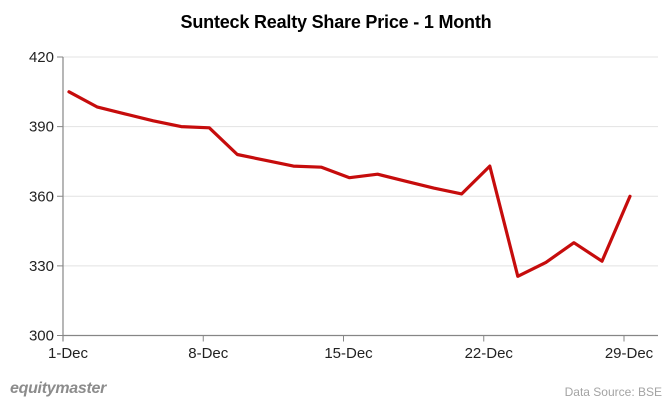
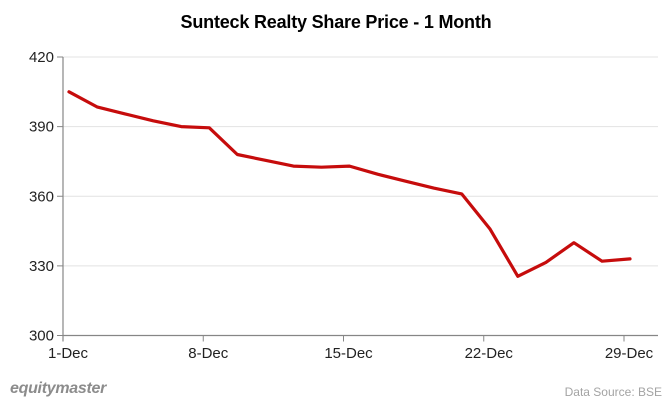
15-Dec: 368 -> 373
22-Dec: 373 -> 346
29-Dec: 360 -> 333
